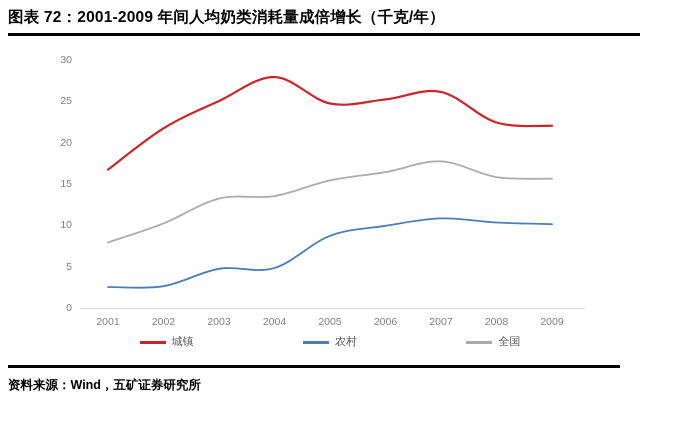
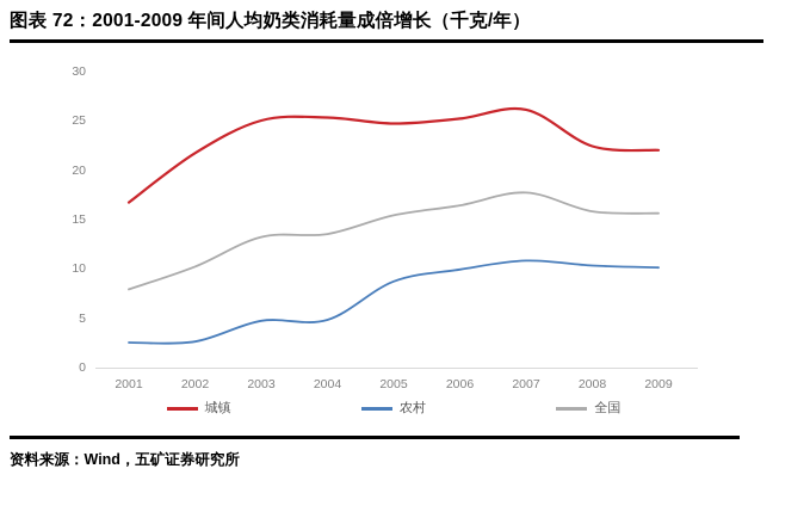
城镇/2004: 28 -> 25
